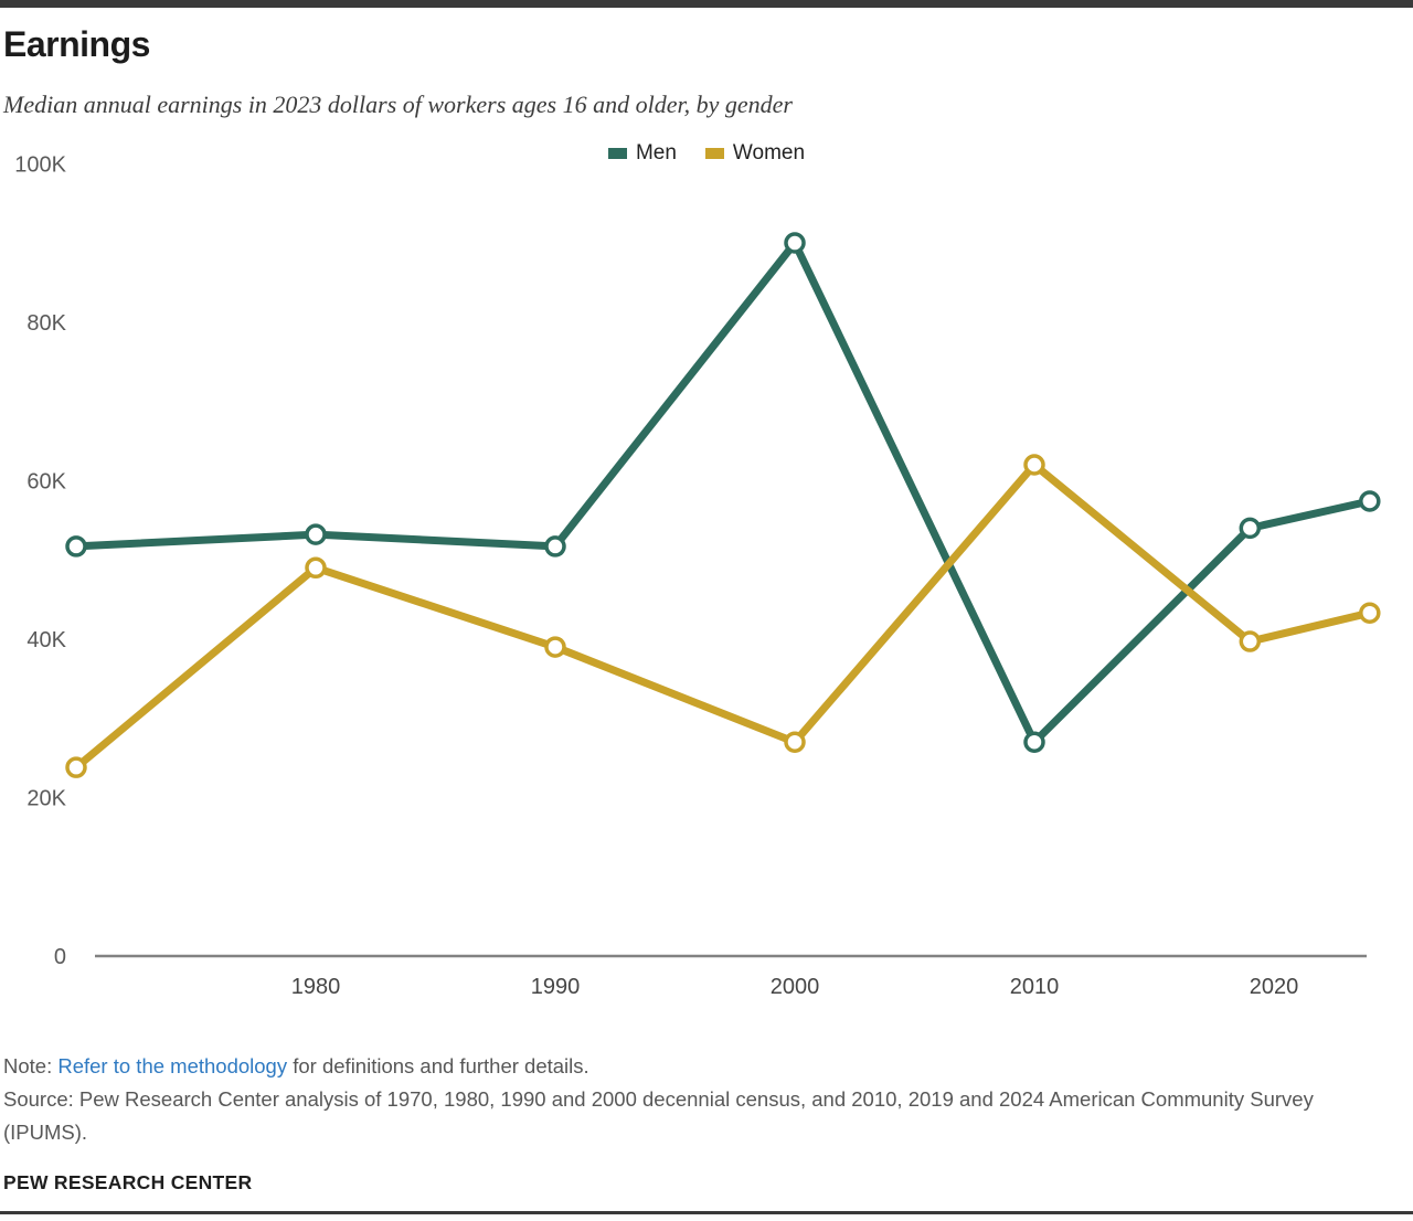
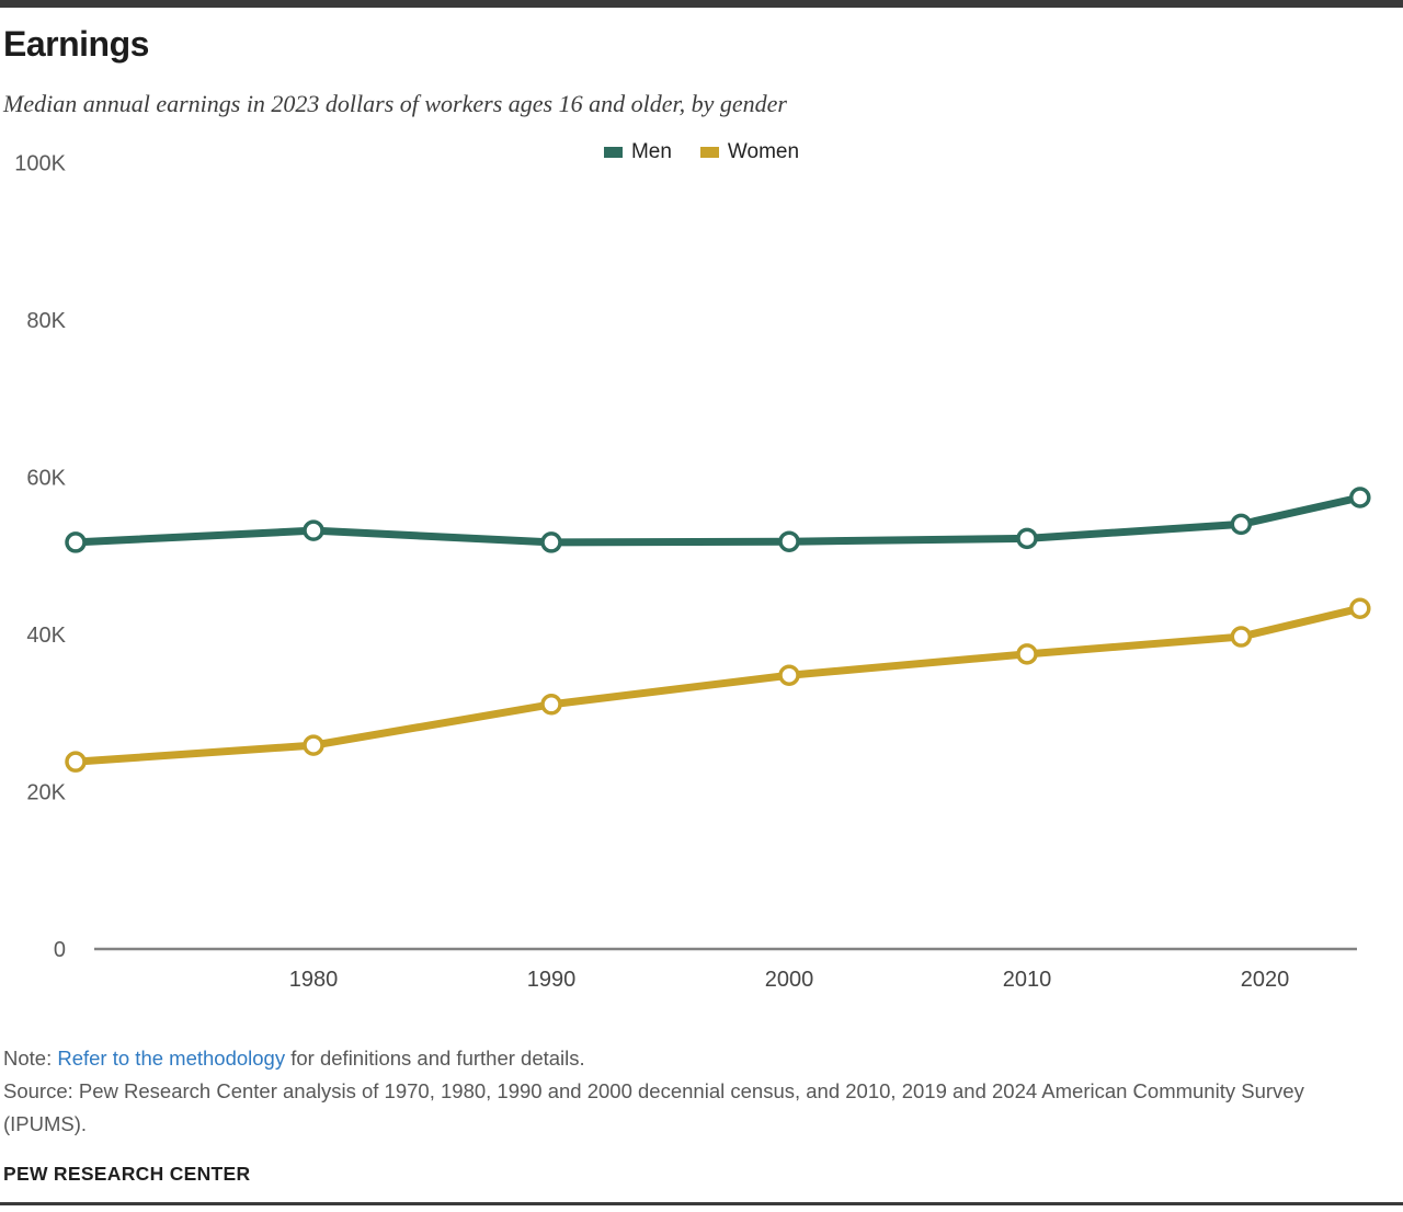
Women/1980: 49K -> 26K
Women/1990: 39K -> 31K
Men/2000: 90K -> 52K
Women/2000: 27K -> 35K
Men/2010: 27K -> 52K
Women/2010: 62K -> 38K
